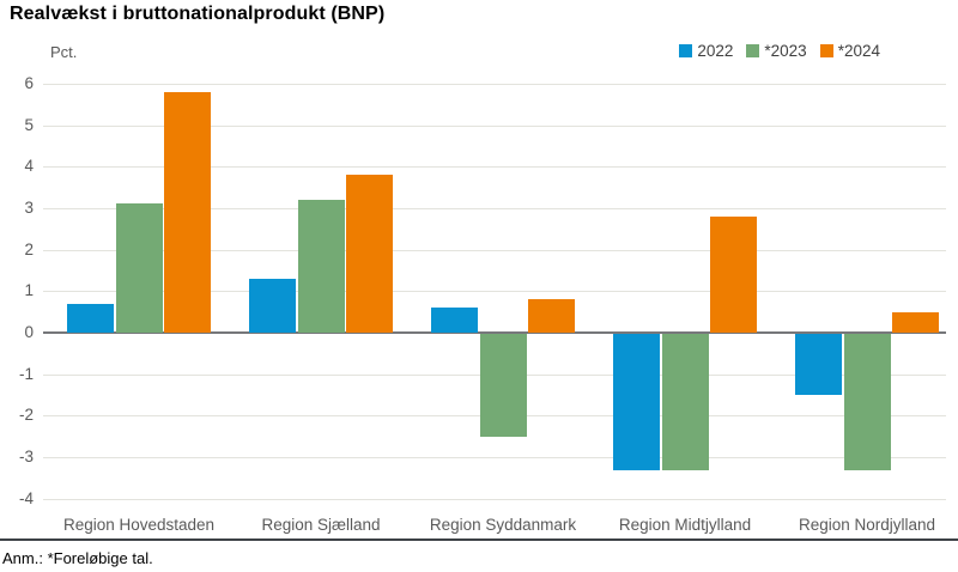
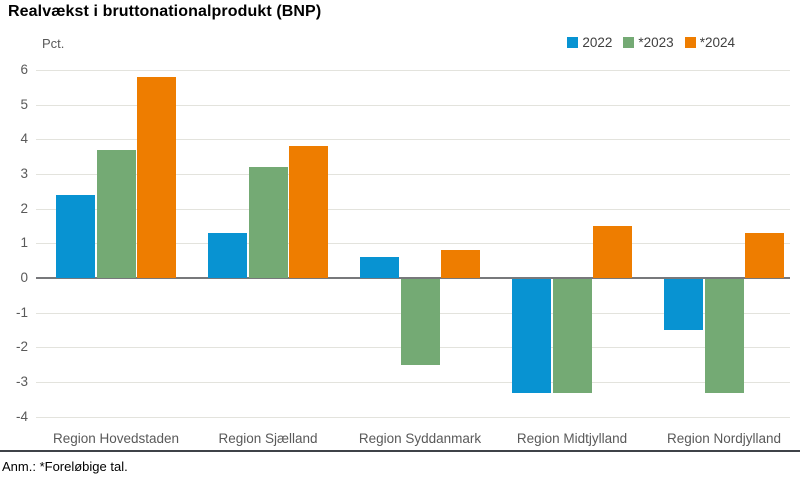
2022/Region Hovedstaden: 0.7 -> 2.4
*2023/Region Hovedstaden: 3.1 -> 3.7
*2024/Region Midtjylland: 2.8 -> 1.5
*2024/Region Nordjylland: 0.5 -> 1.3
